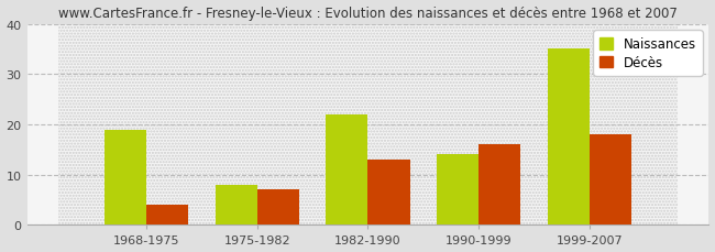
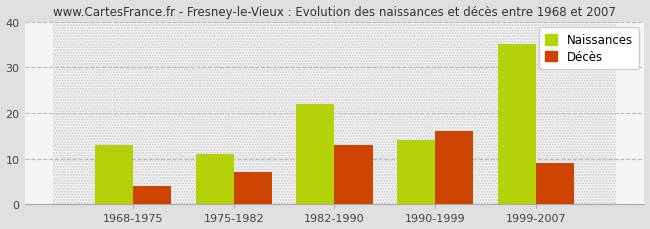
Naissances/1968-1975: 19 -> 13
Naissances/1975-1982: 8 -> 11
Décès/1999-2007: 18 -> 9
